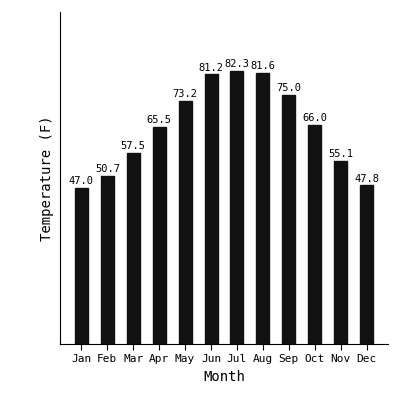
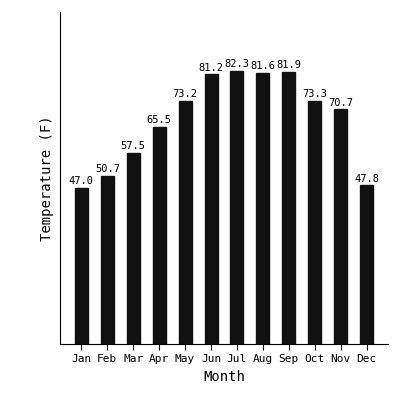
Sep: 75.0 -> 81.9
Oct: 66.0 -> 73.3
Nov: 55.1 -> 70.7
